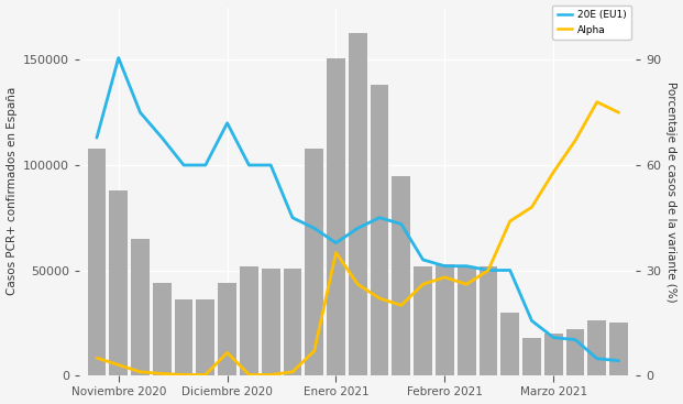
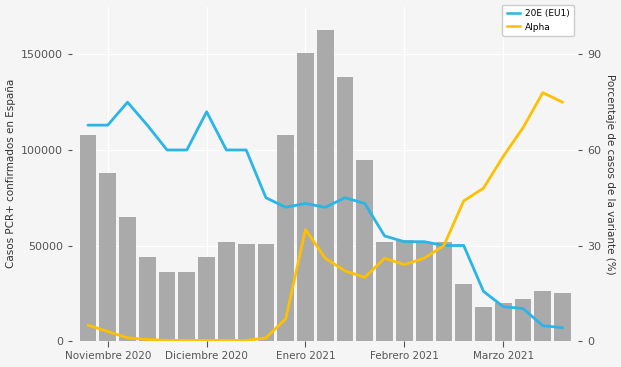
20E (EU1)/Noviembre 2020: 151000 -> 113000
Alpha/Diciembre 2020: 6.5 -> 0.2
20E (EU1)/Enero 2021: 63000 -> 72000
Alpha/Febrero 2021: 28.0 -> 24.0
